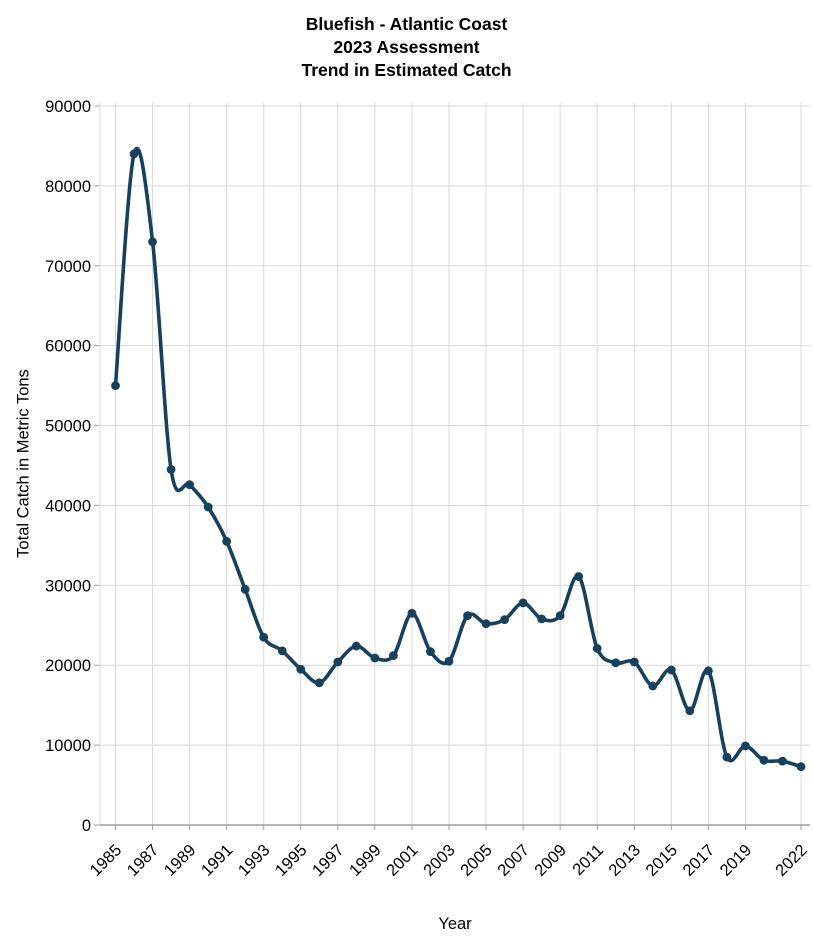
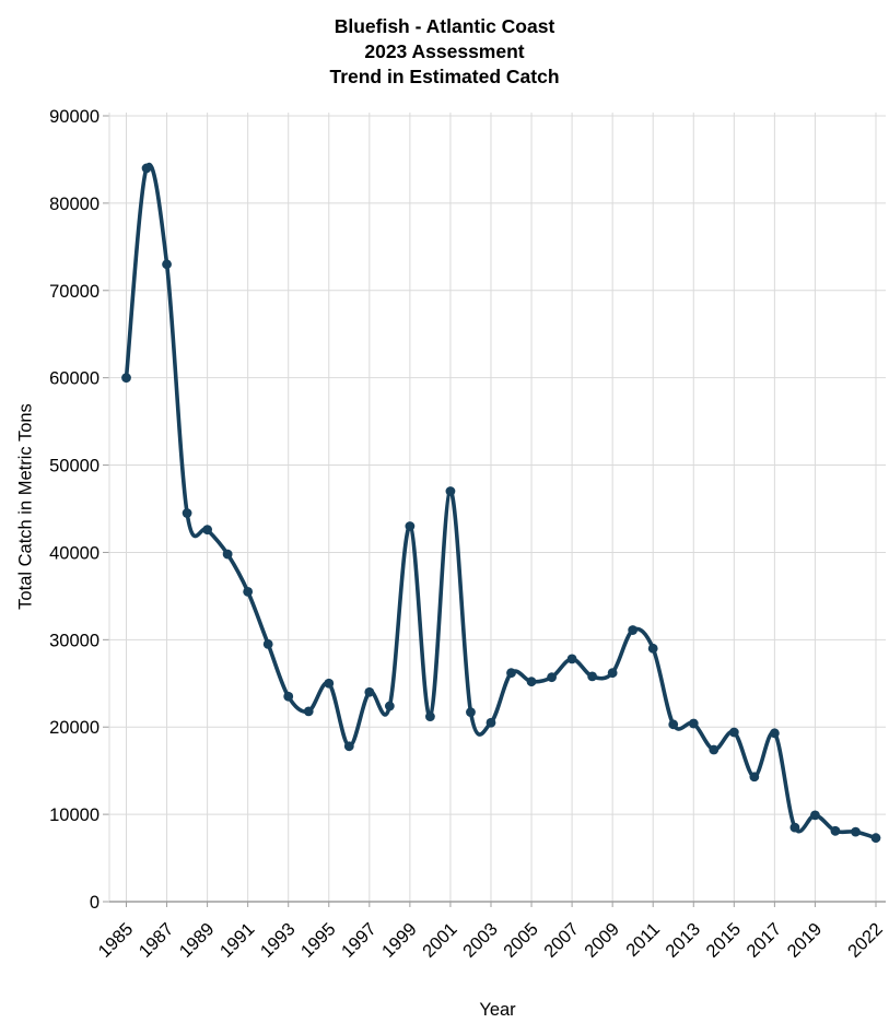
1985: 55000 -> 60000
1995: 20000 -> 25000
1997: 20000 -> 24000
1999: 21000 -> 43000
2001: 26000 -> 47000
2011: 22000 -> 29000
